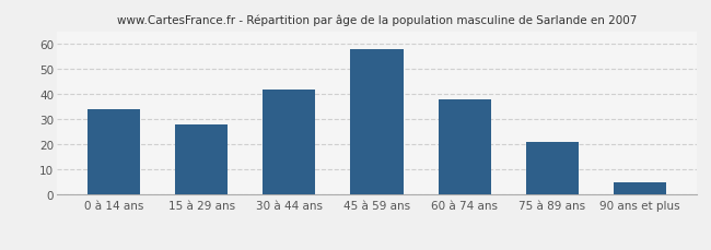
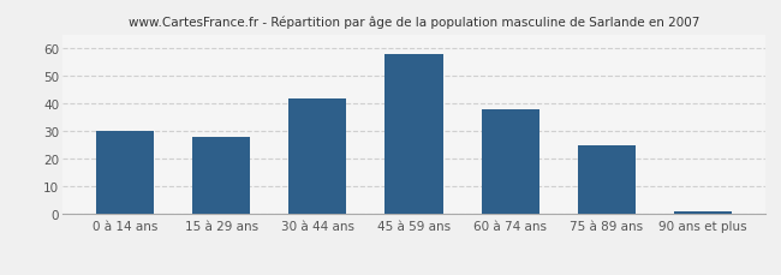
0 à 14 ans: 34 -> 30
75 à 89 ans: 21 -> 25
90 ans et plus: 5 -> 1
